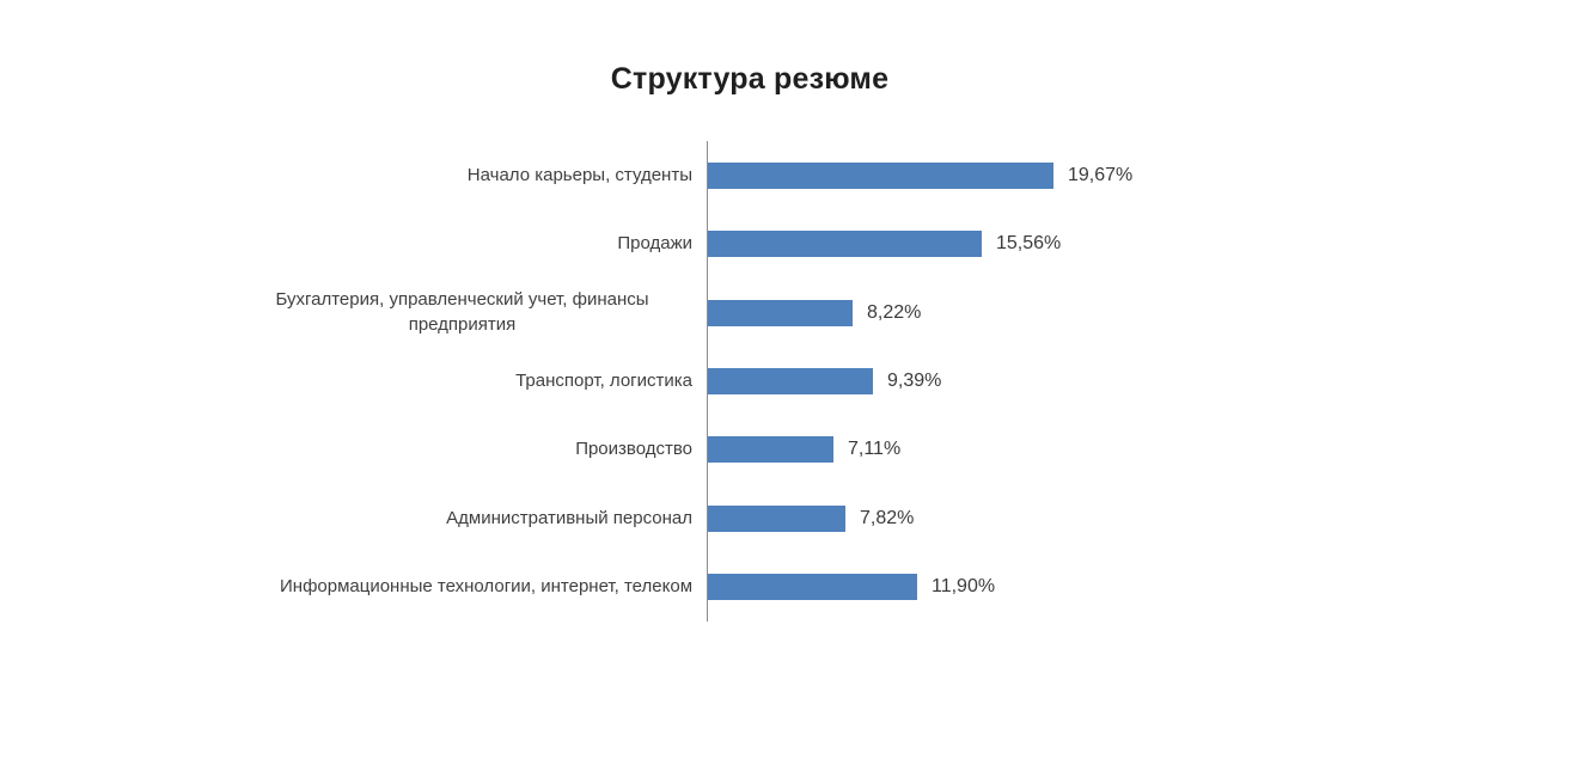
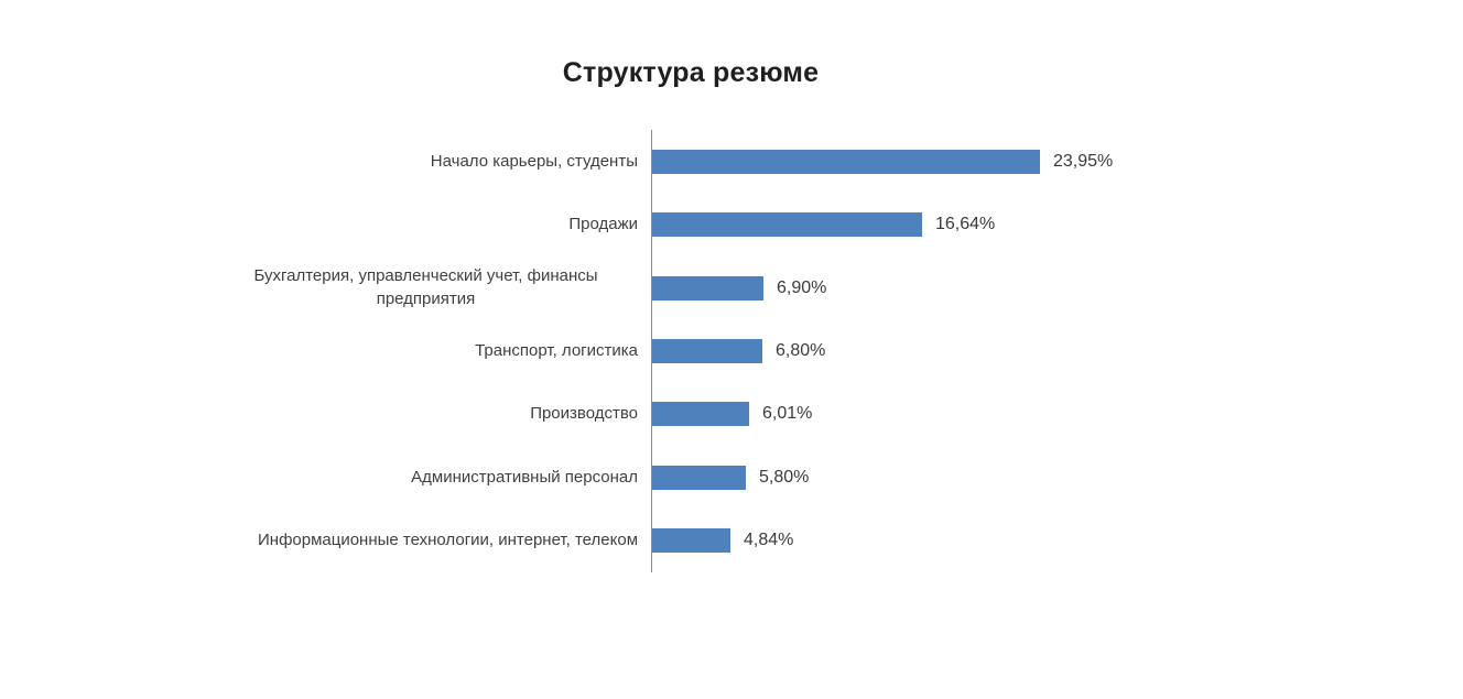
Начало карьеры, студенты: 19,67% -> 23,95%
Продажи: 15,56% -> 16,64%
Бухгалтерия, управленческий учет, финансы предприятия: 8,22% -> 6,90%
Транспорт, логистика: 9,39% -> 6,80%
Производство: 7,11% -> 6,01%
Административный персонал: 7,82% -> 5,80%
Информационные технологии, интернет, телеком: 11,90% -> 4,84%
